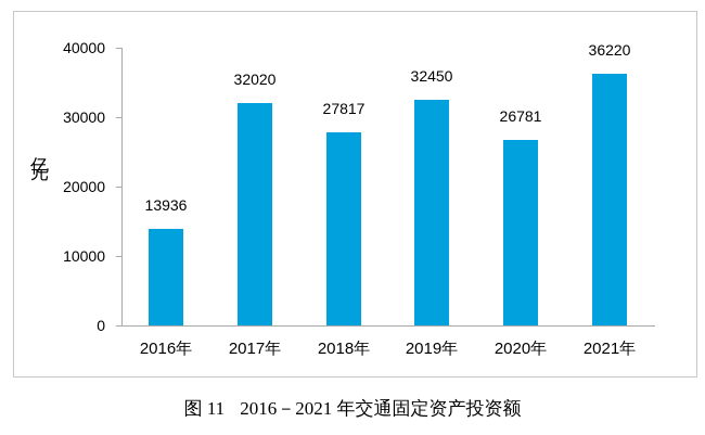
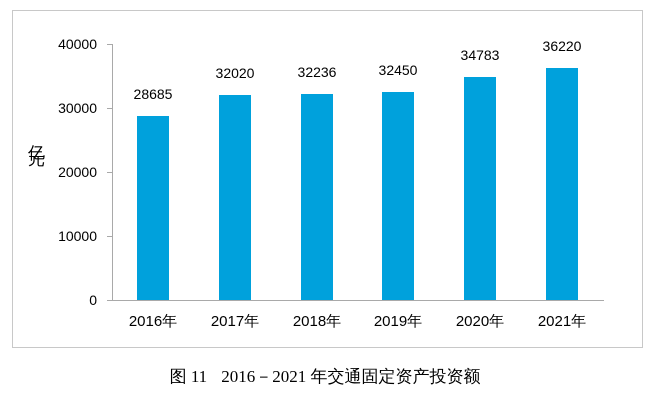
2016年: 13936 -> 28685
2018年: 27817 -> 32236
2020年: 26781 -> 34783
